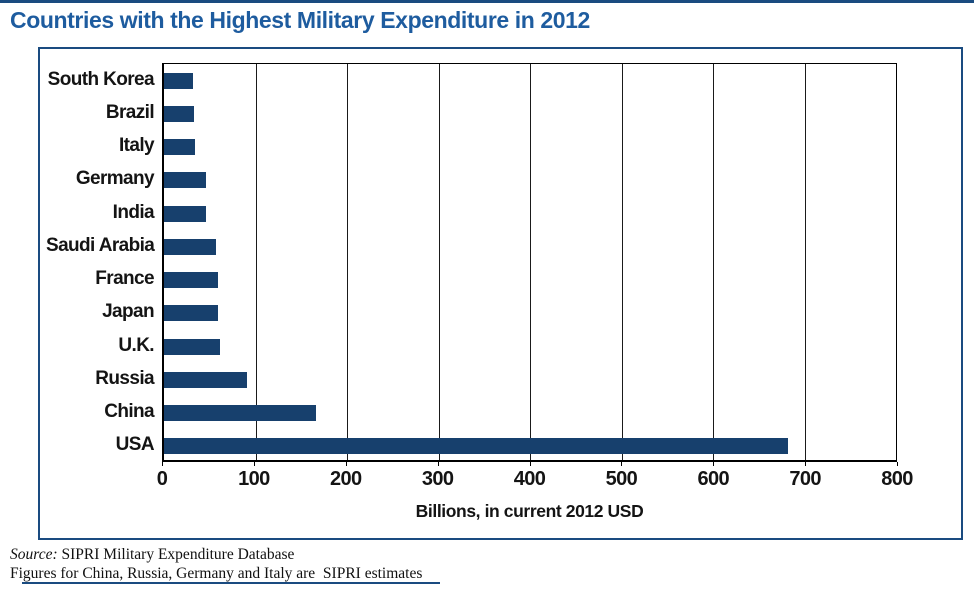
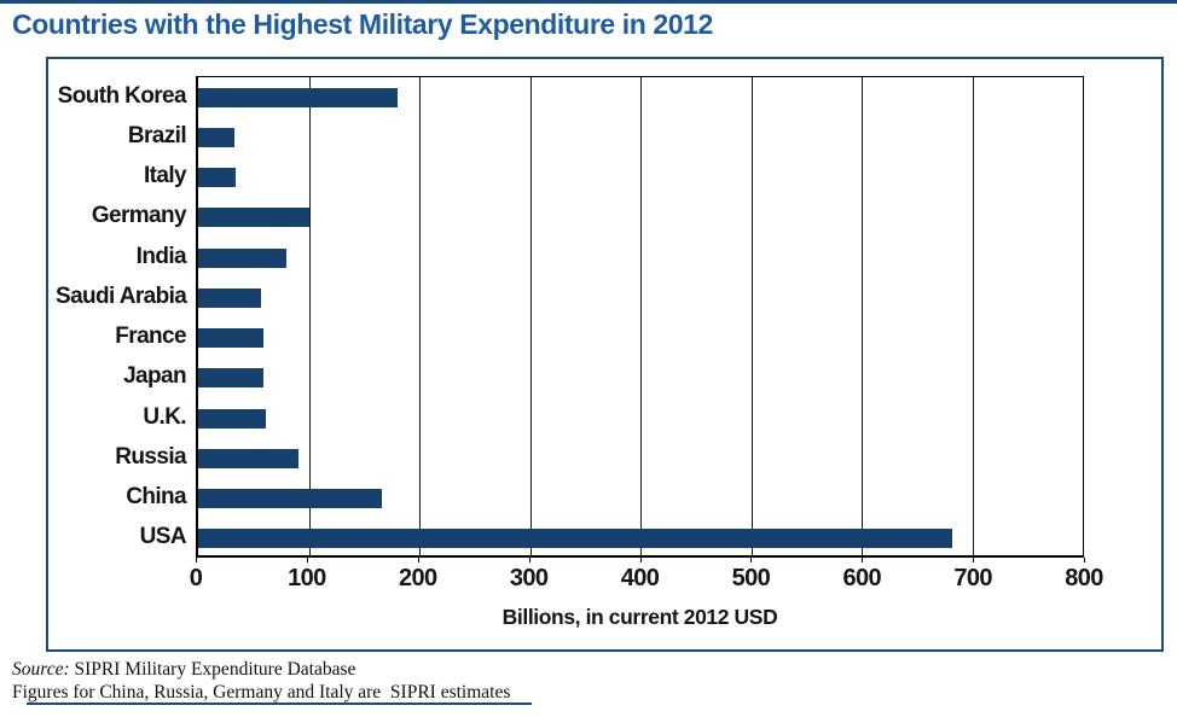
South Korea: 30 -> 180
Germany: 50 -> 100
India: 50 -> 80
